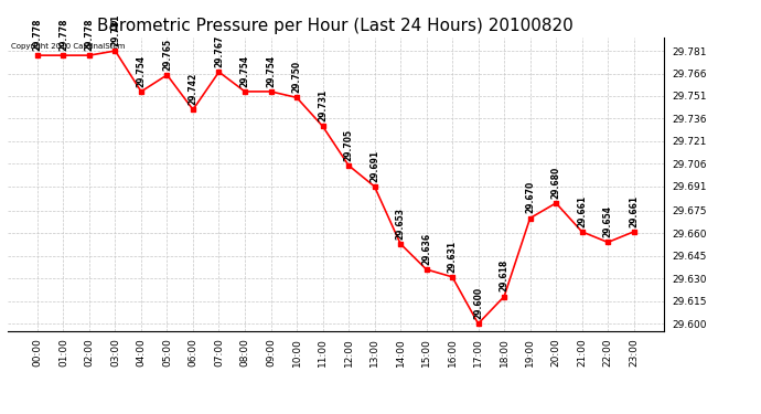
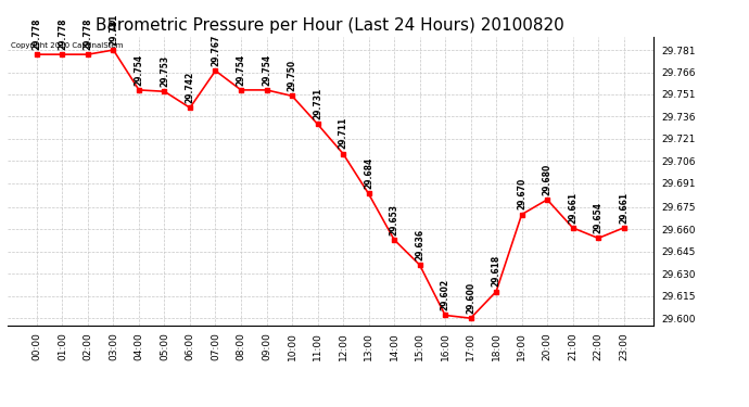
05:00: 29.765 -> 29.753
12:00: 29.705 -> 29.711
13:00: 29.691 -> 29.684
16:00: 29.631 -> 29.602
